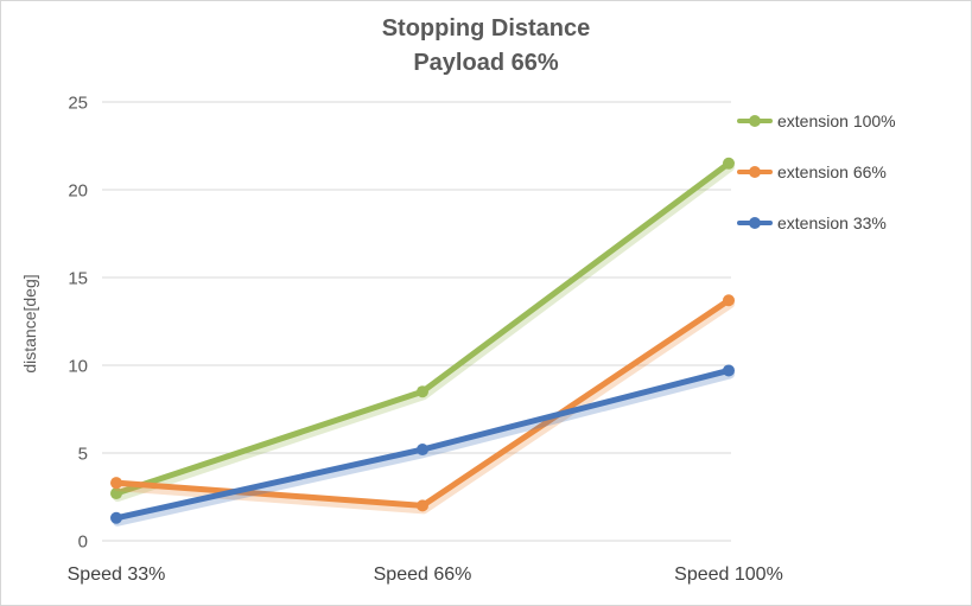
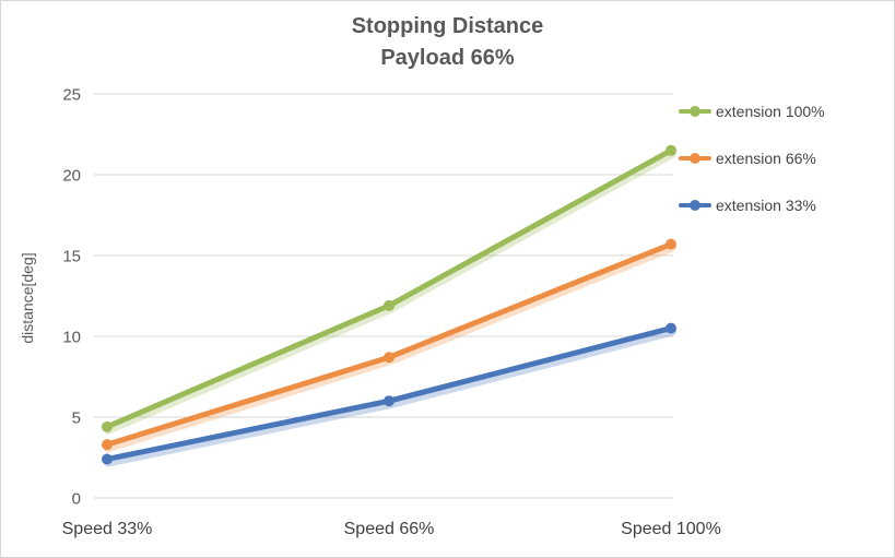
extension 100%/Speed 33%: 2.7 -> 4.4
extension 33%/Speed 33%: 1.3 -> 2.4
extension 100%/Speed 66%: 8.5 -> 11.9
extension 66%/Speed 66%: 2.0 -> 8.7
extension 33%/Speed 66%: 5.2 -> 6.0
extension 66%/Speed 100%: 13.7 -> 15.7
extension 33%/Speed 100%: 9.7 -> 10.5
